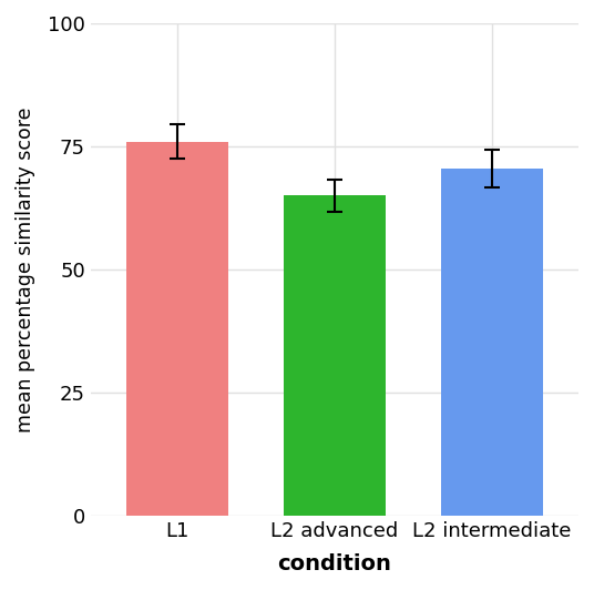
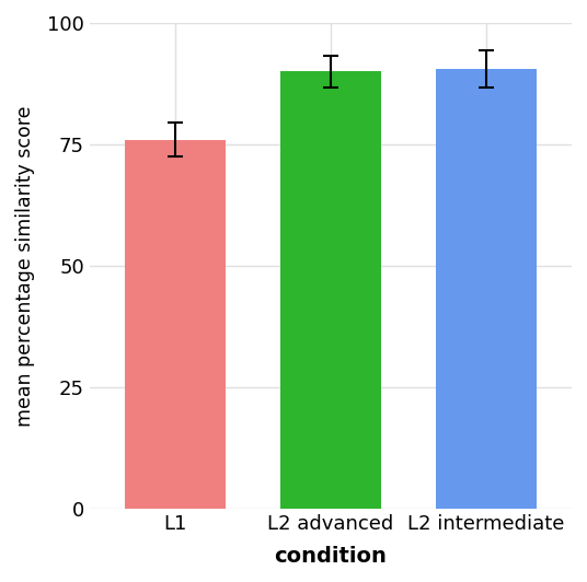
L2 advanced: 65.0 -> 90.0
L2 intermediate: 70.5 -> 90.5
